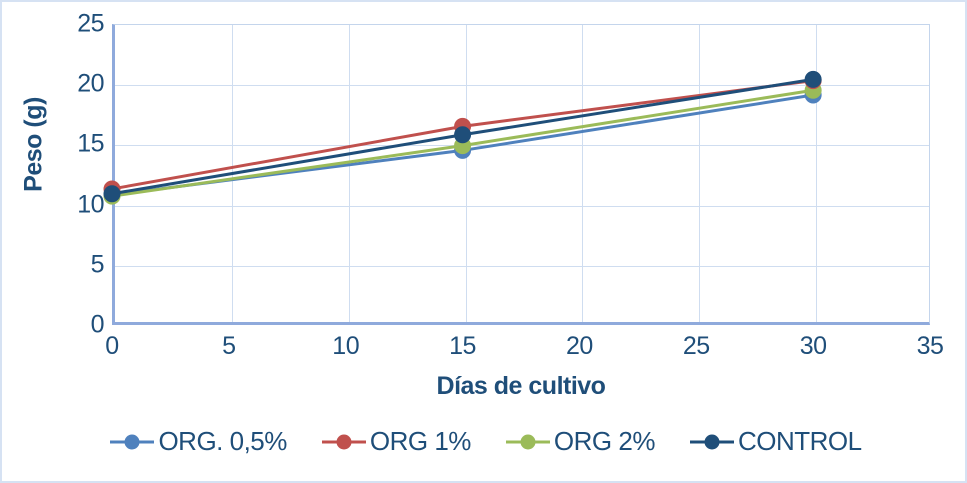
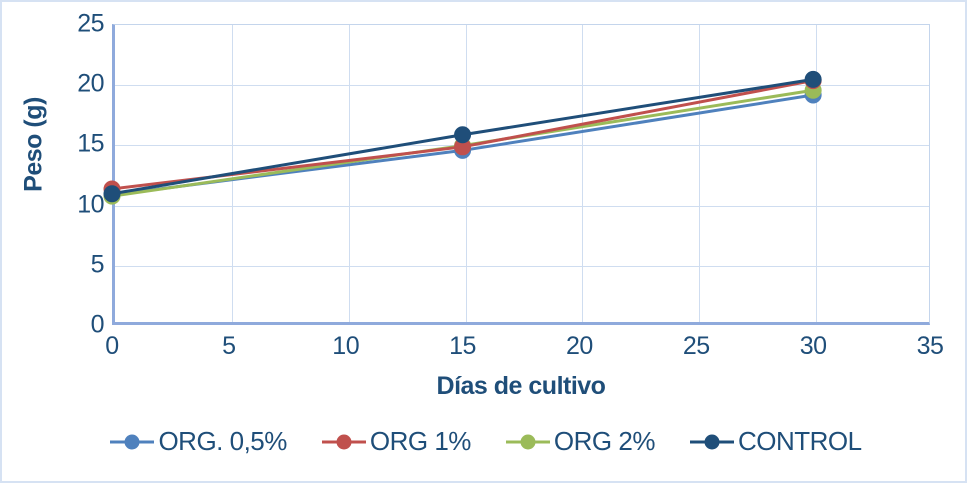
ORG 1%/15: 16.5 -> 14.8
